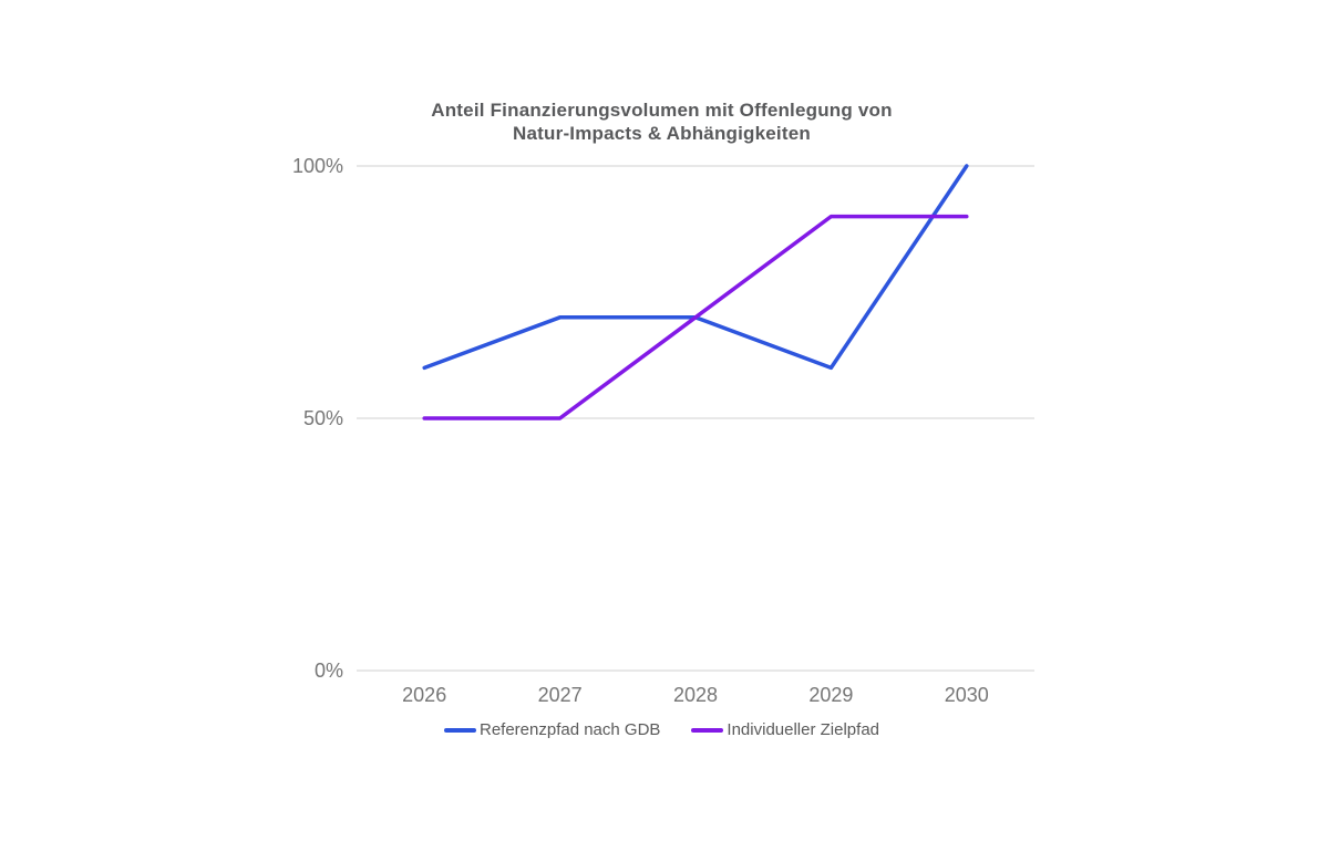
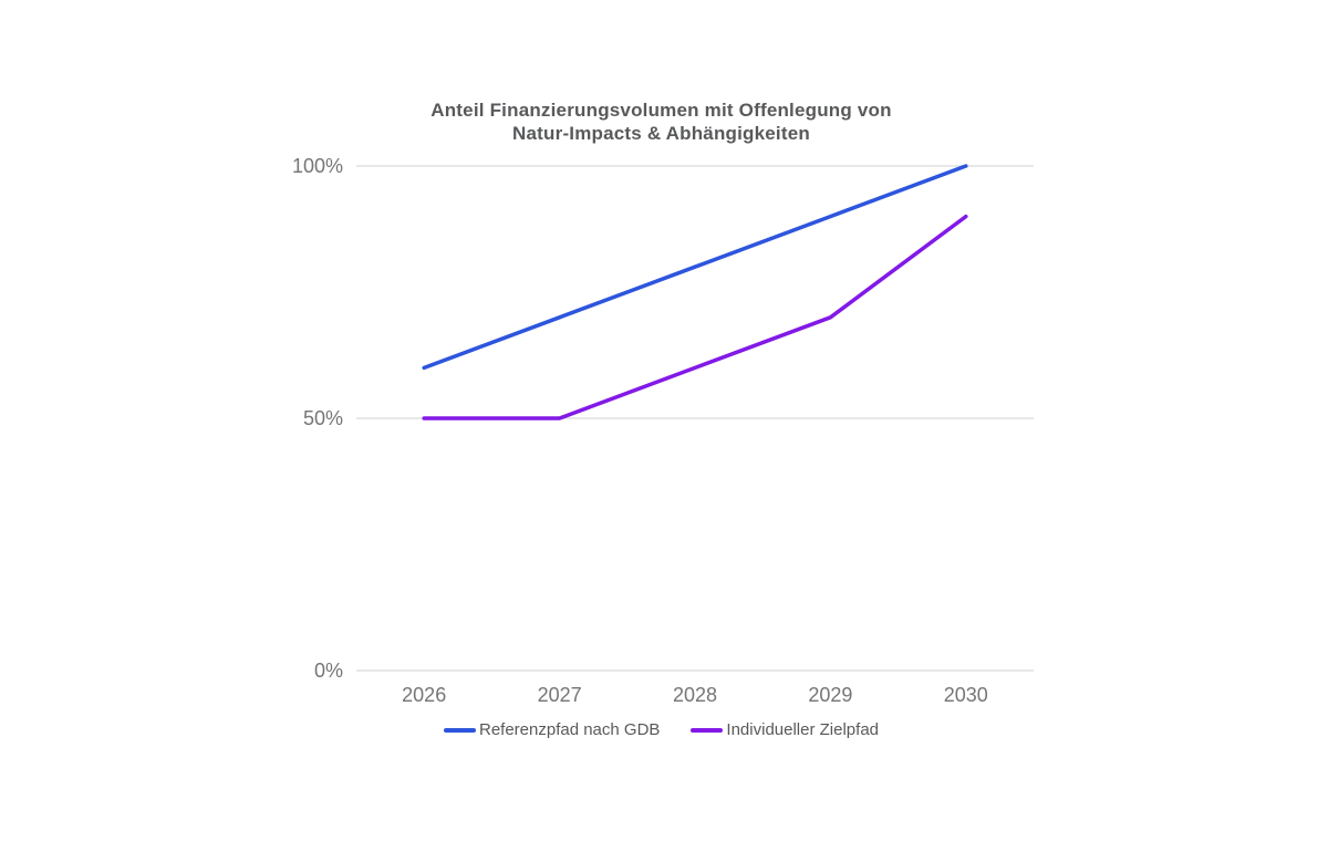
Referenzpfad nach GDB/2028: 70% -> 80%
Individueller Zielpfad/2028: 70% -> 60%
Referenzpfad nach GDB/2029: 60% -> 90%
Individueller Zielpfad/2029: 90% -> 70%
